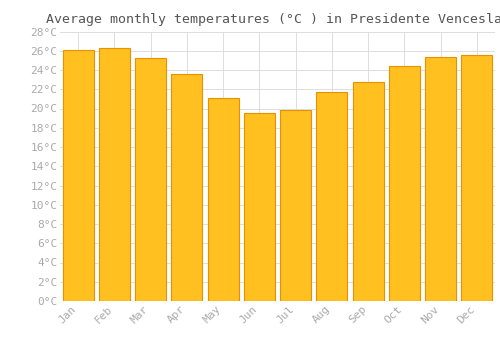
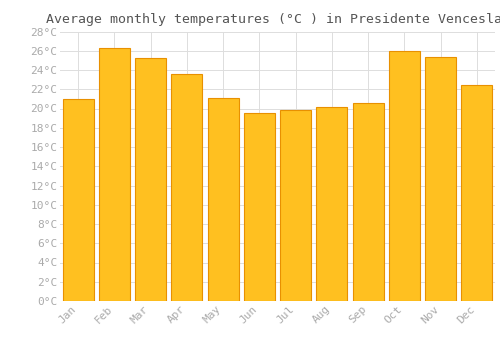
Jan: 26.1°C -> 21.0°C
Aug: 21.7°C -> 20.2°C
Sep: 22.8°C -> 20.6°C
Oct: 24.4°C -> 26.0°C
Dec: 25.6°C -> 22.4°C
